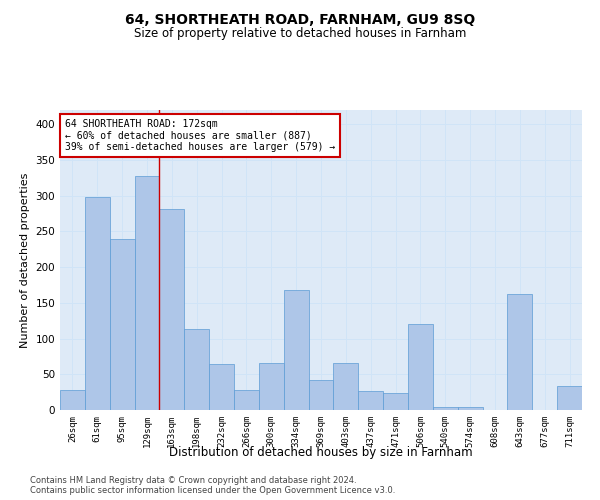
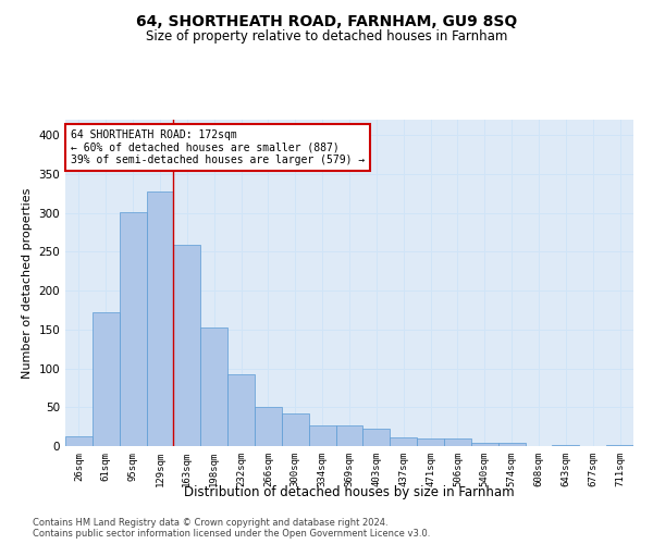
26sqm: 28 -> 13
61sqm: 298 -> 172
95sqm: 240 -> 301
163sqm: 282 -> 259
198sqm: 114 -> 152
232sqm: 64 -> 92
266sqm: 28 -> 50
300sqm: 66 -> 42
334sqm: 168 -> 27
369sqm: 42 -> 26
403sqm: 66 -> 23
437sqm: 26 -> 11
471sqm: 24 -> 10
506sqm: 120 -> 10
643sqm: 162 -> 1
711sqm: 34 -> 2
